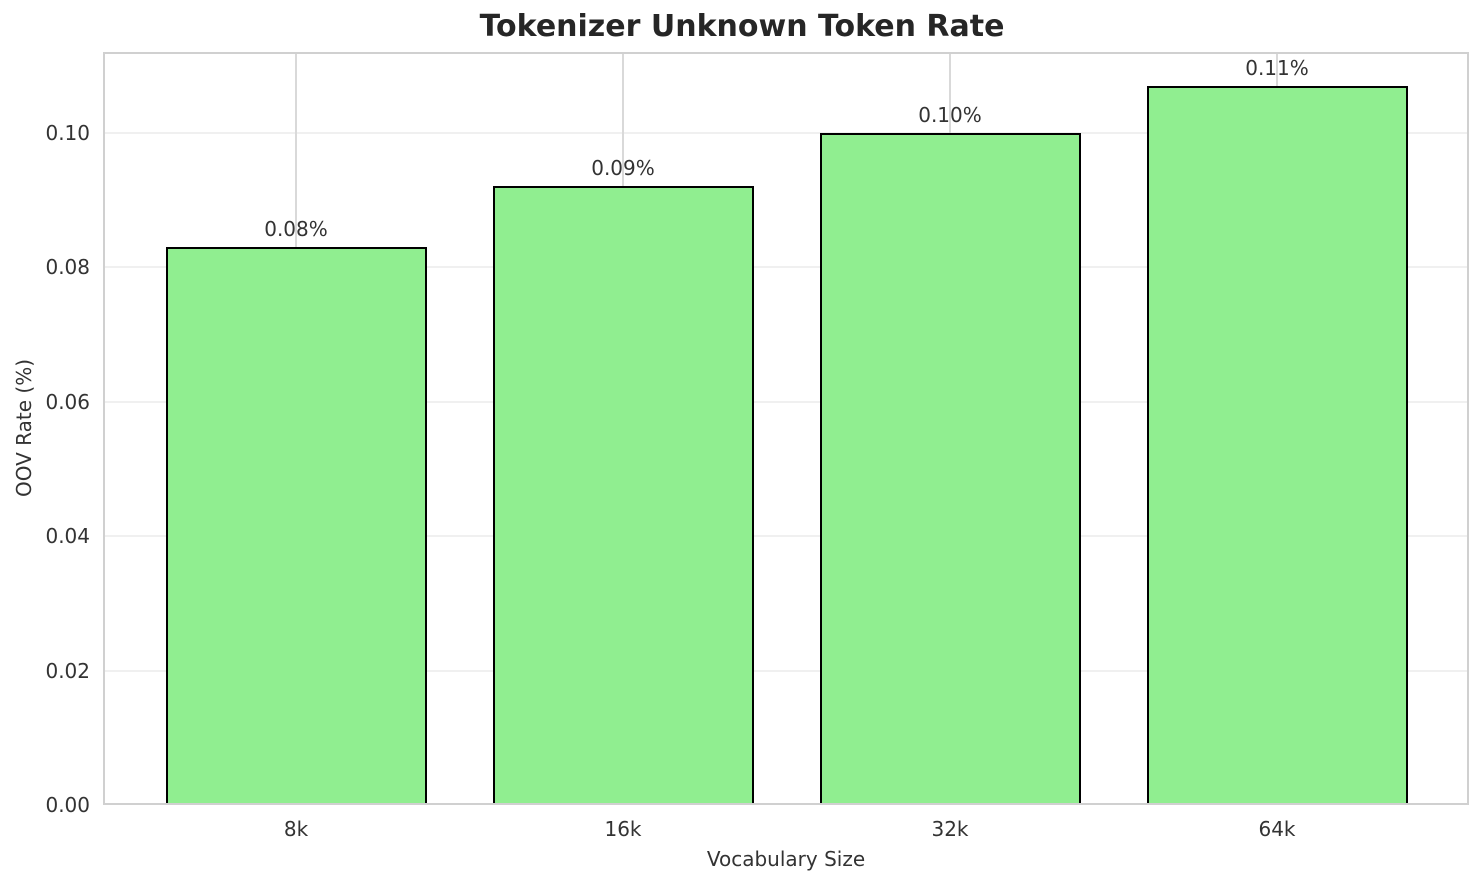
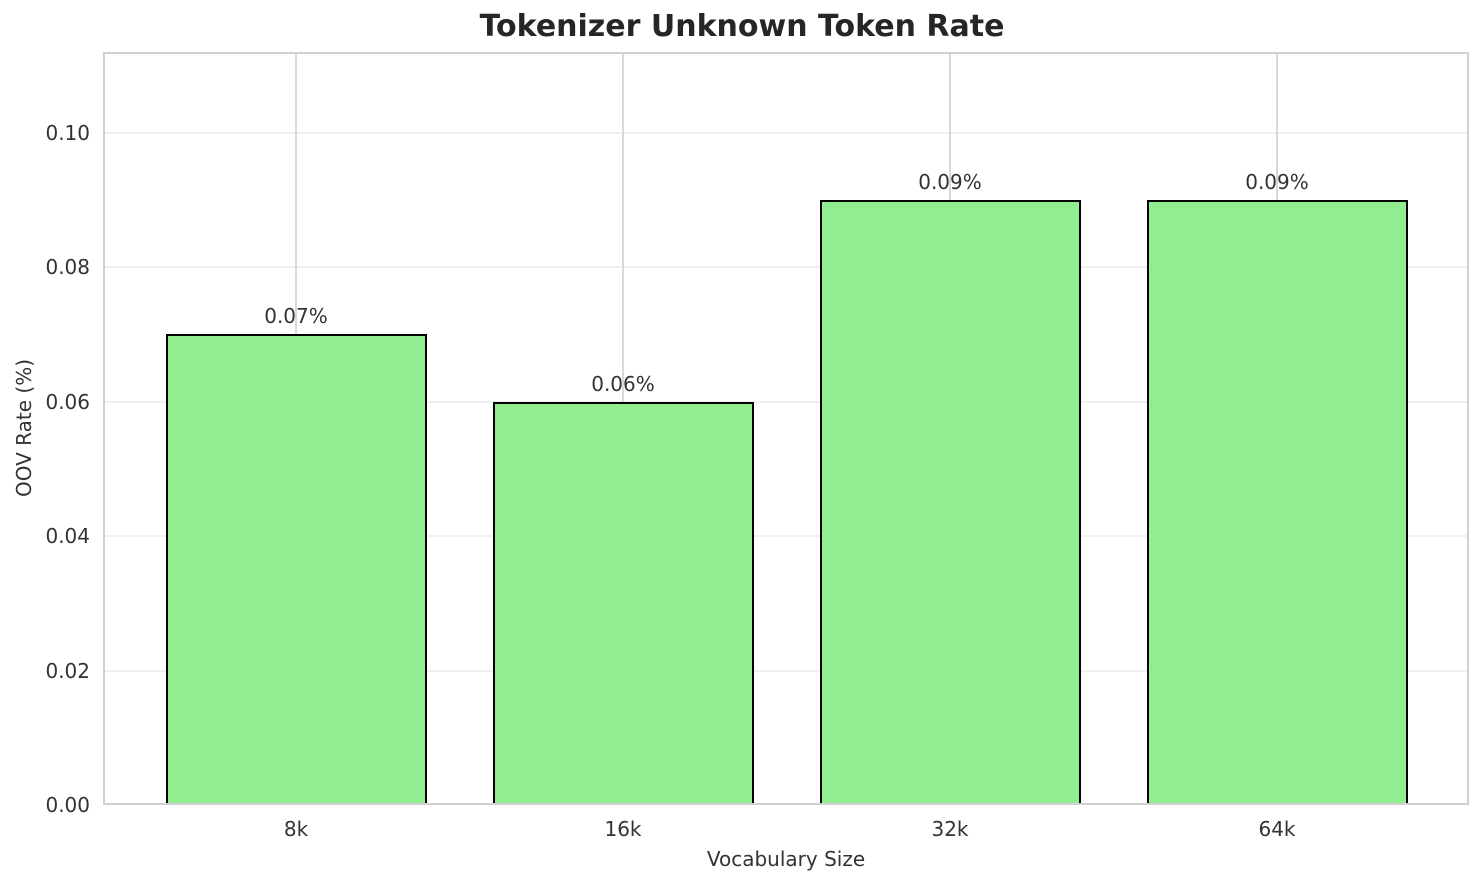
8k: 0.08% -> 0.07%
16k: 0.09% -> 0.06%
32k: 0.10% -> 0.09%
64k: 0.11% -> 0.09%
